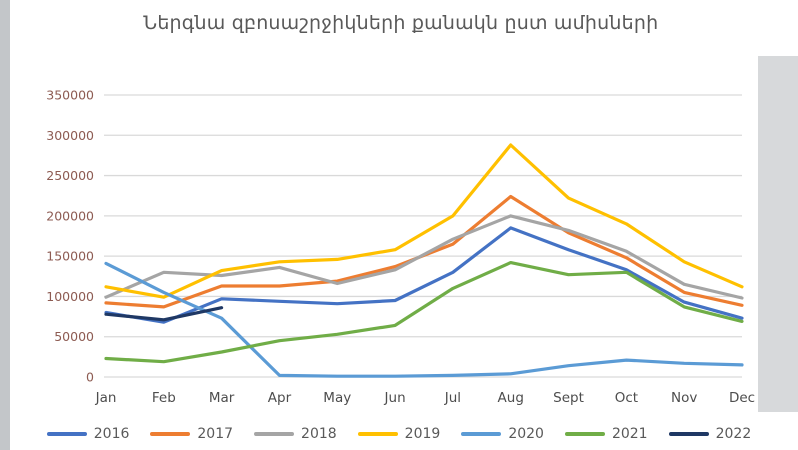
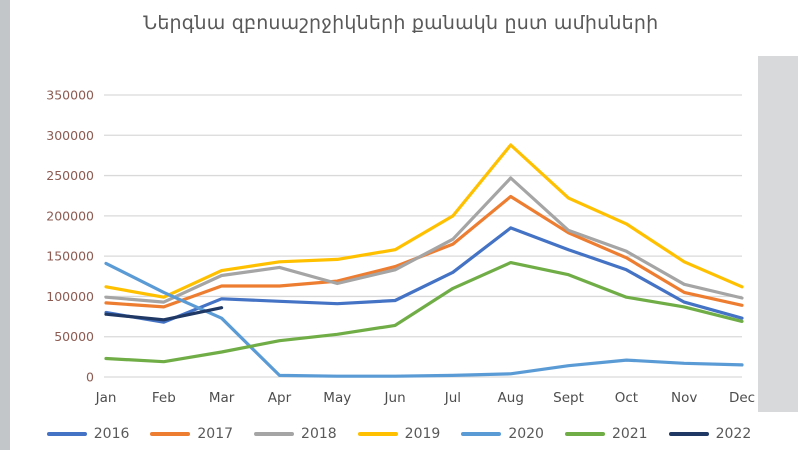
2018/Feb: 130000 -> 90000
2018/Aug: 200000 -> 250000
2021/Oct: 130000 -> 100000
